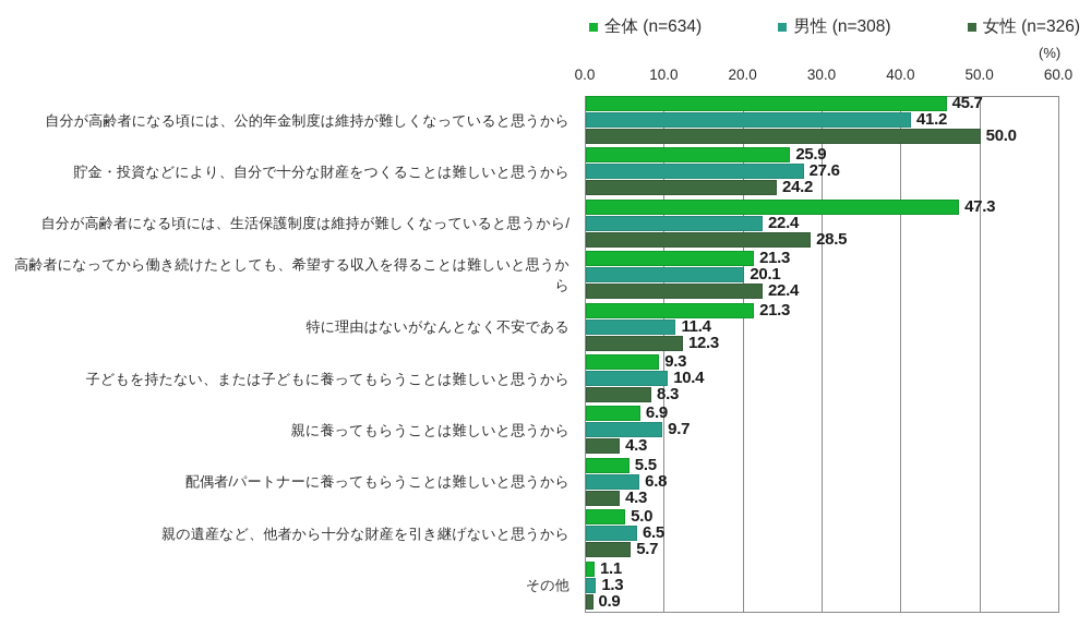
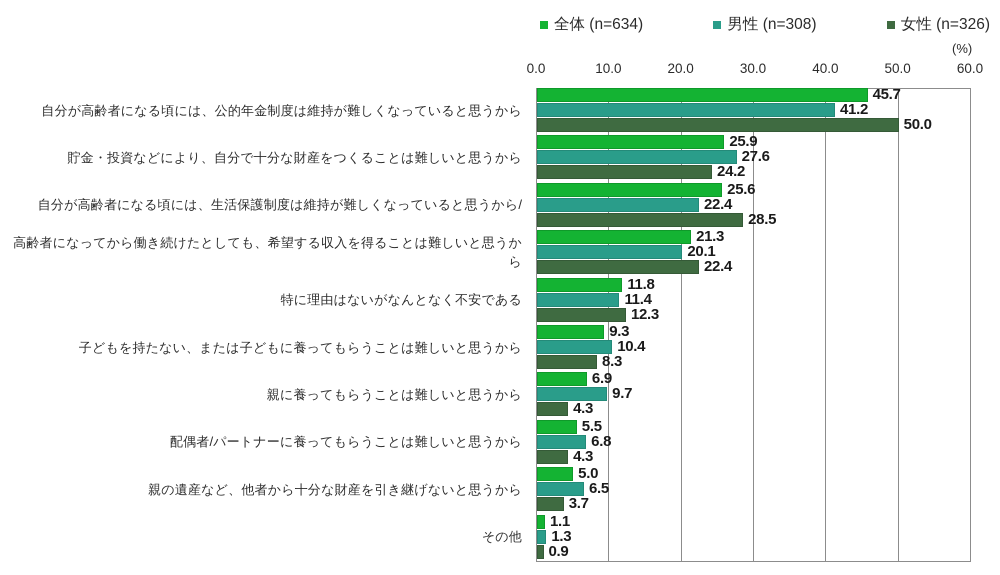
全体 (n=634)/自分が高齢者になる頃には、生活保護制度は維持が難しくなっていると思うから/: 47.3 -> 25.6
全体 (n=634)/特に理由はないがなんとなく不安である: 21.3 -> 11.8
女性 (n=326)/親の遺産など、他者から十分な財産を引き継げないと思うから: 5.7 -> 3.7
